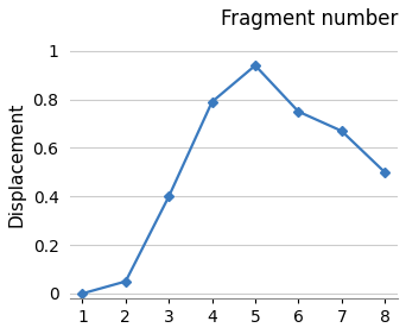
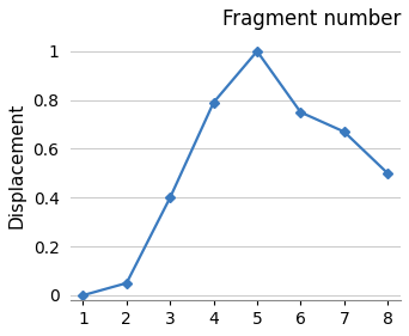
5: 0.94 -> 1.00
